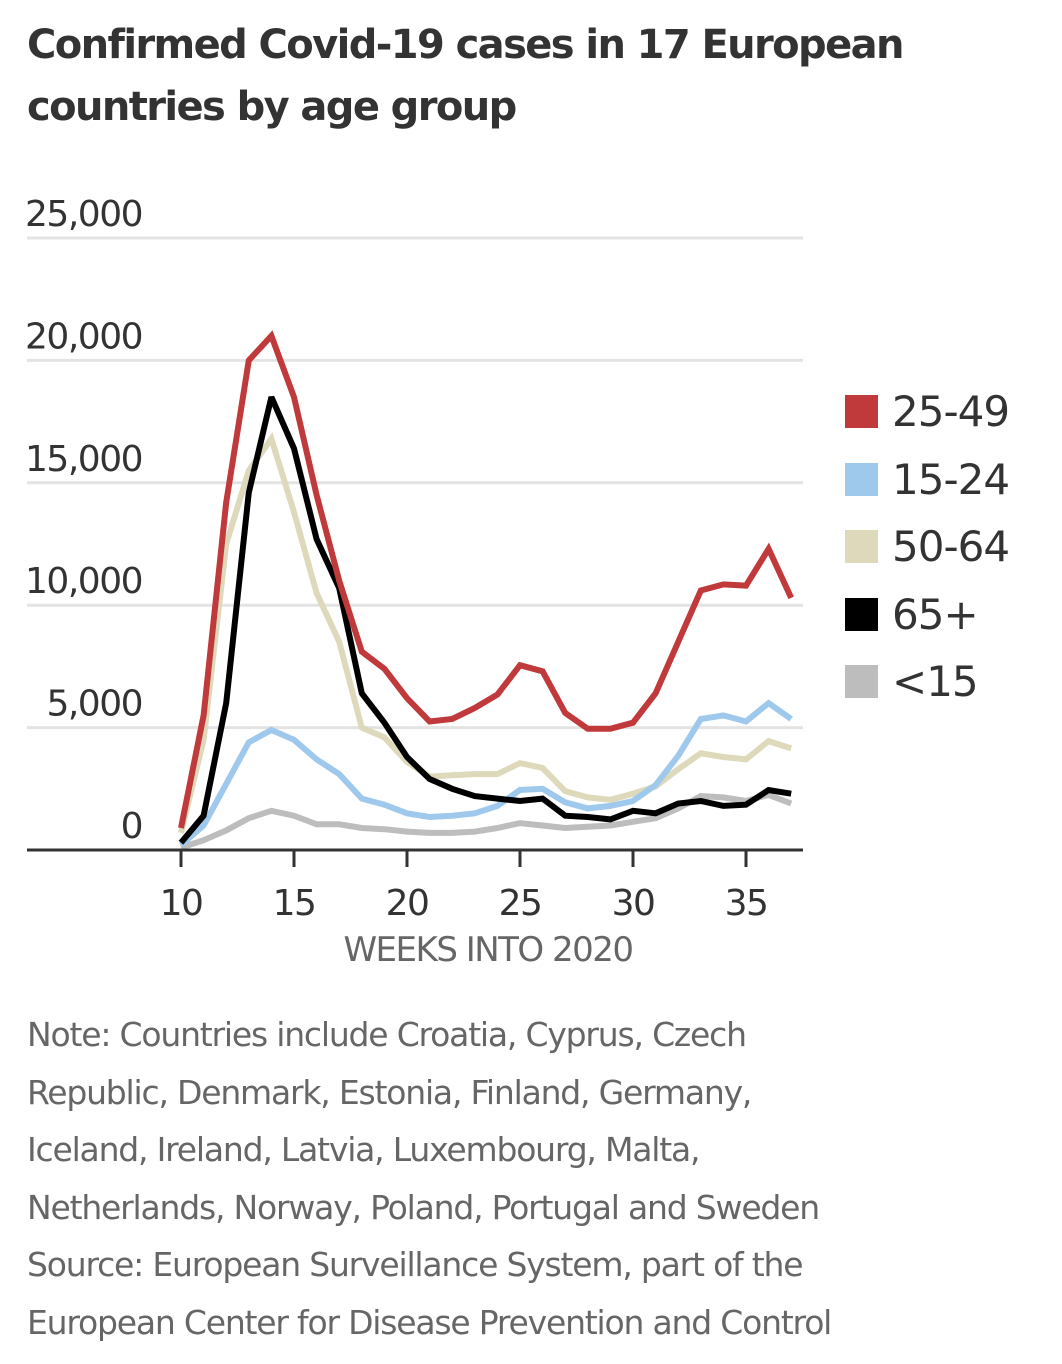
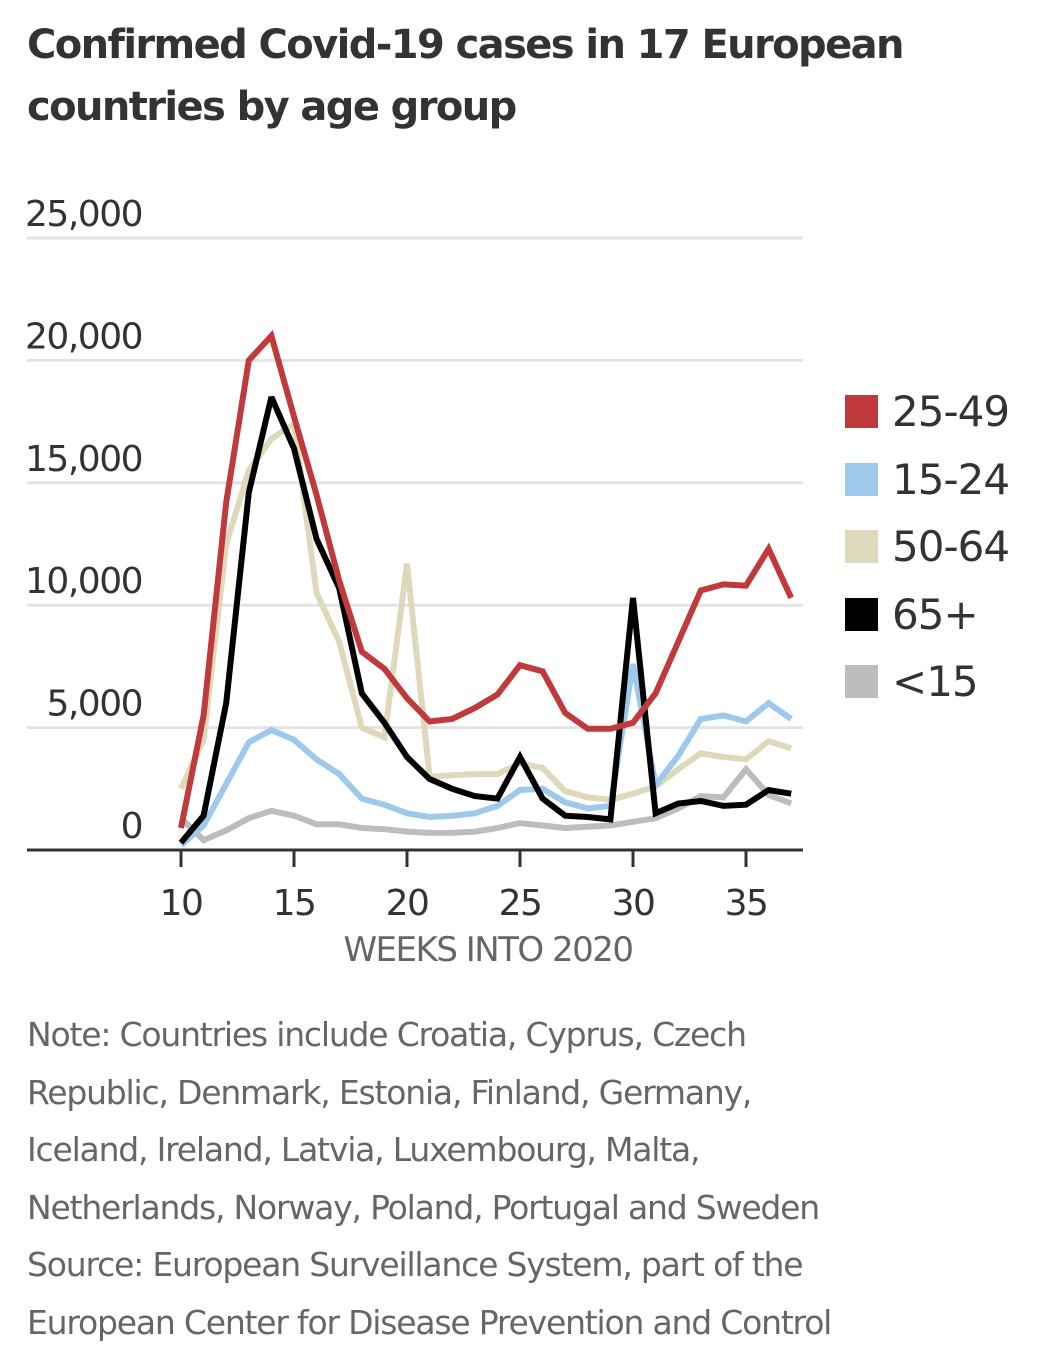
<15/10: 100 -> 1300
50-64/10: 700 -> 2500
50-64/15: 13800 -> 17400
25-49/15: 18500 -> 17700
50-64/20: 3600 -> 11700
65+/25: 2000 -> 3800
15-24/30: 2000 -> 7600
65+/30: 1600 -> 10300
<15/35: 2000 -> 3300
